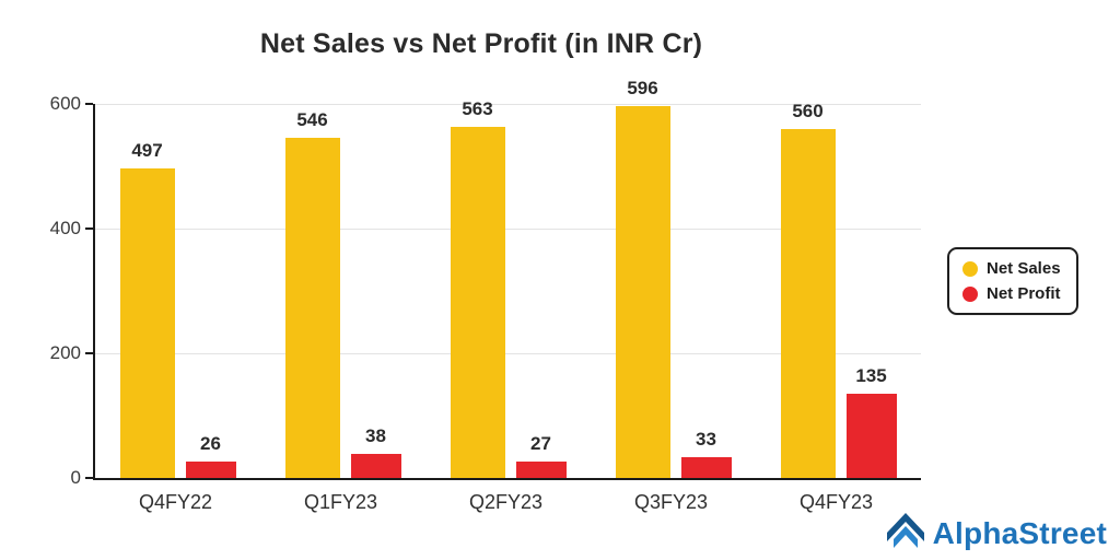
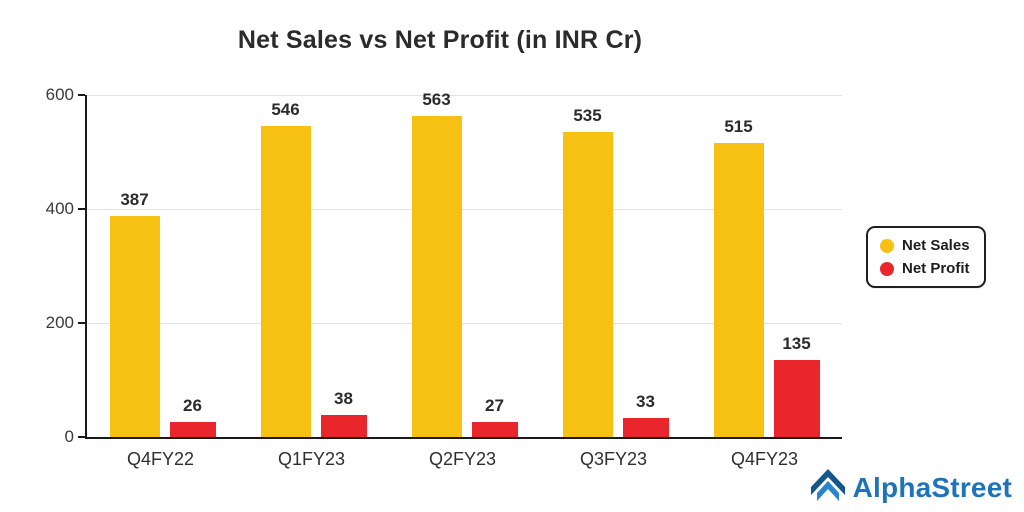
Net Sales/Q4FY22: 497 -> 387
Net Sales/Q3FY23: 596 -> 535
Net Sales/Q4FY23: 560 -> 515
